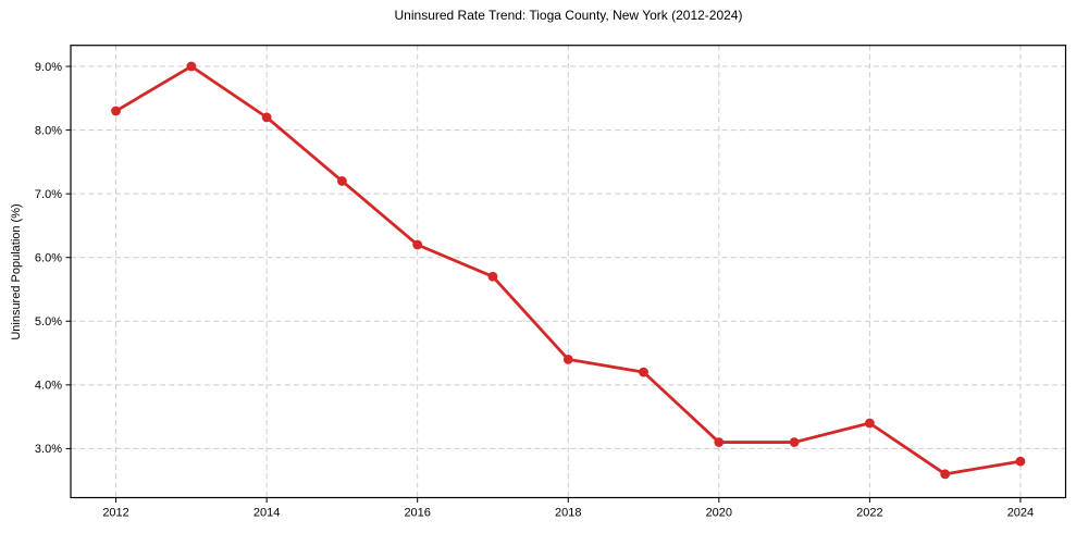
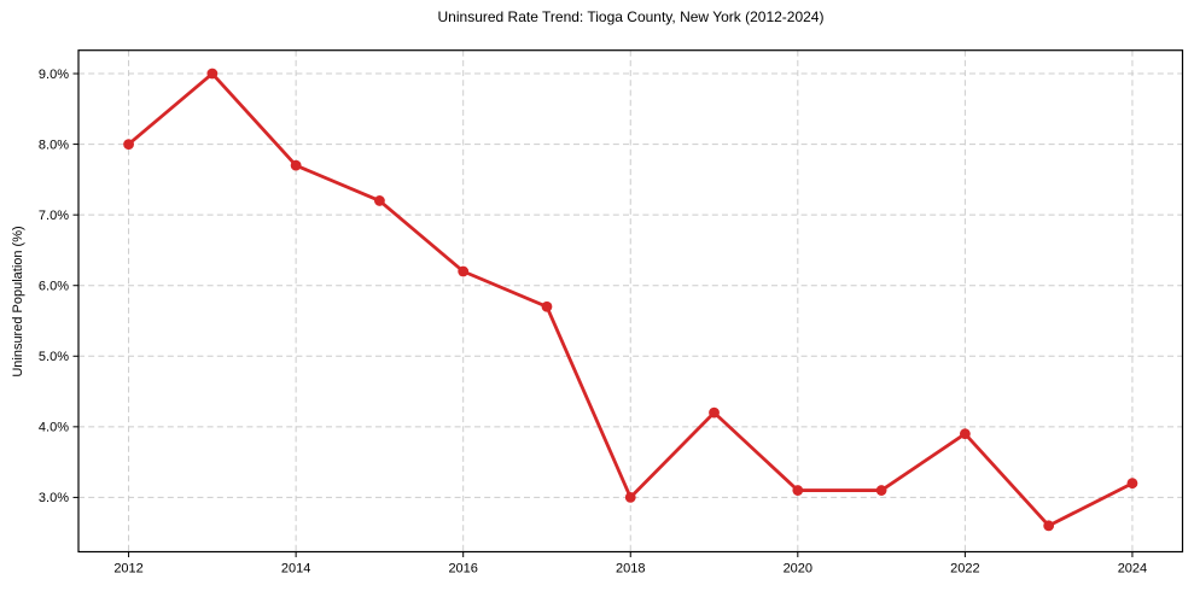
2012: 8.3% -> 8.0%
2014: 8.2% -> 7.7%
2018: 4.4% -> 3.0%
2022: 3.4% -> 3.9%
2024: 2.8% -> 3.2%
